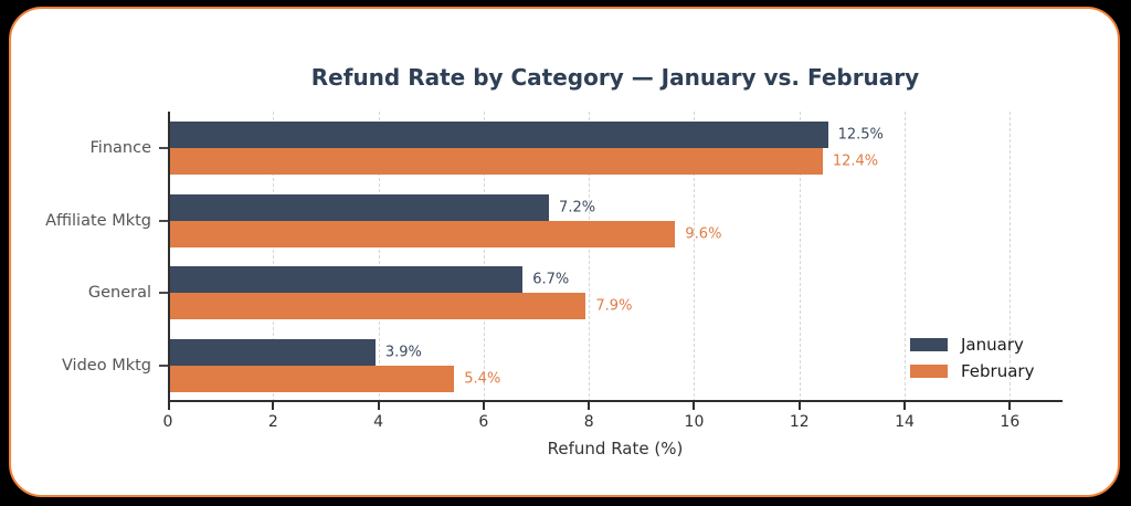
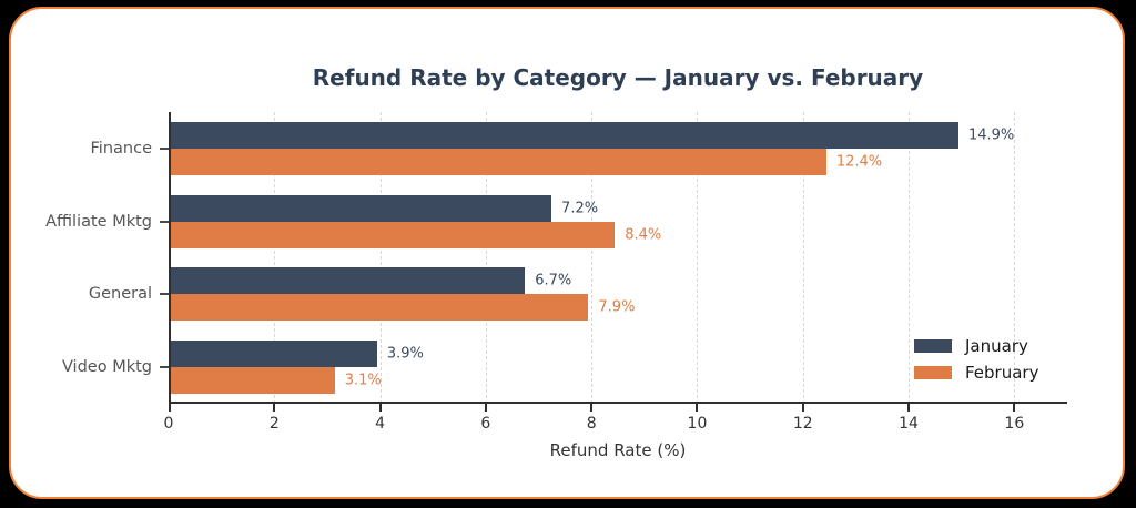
January/Finance: 12.5% -> 14.9%
February/Affiliate Mktg: 9.6% -> 8.4%
February/Video Mktg: 5.4% -> 3.1%
